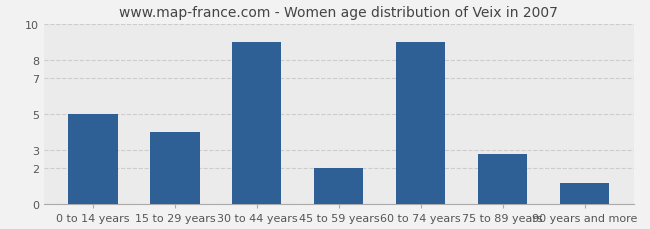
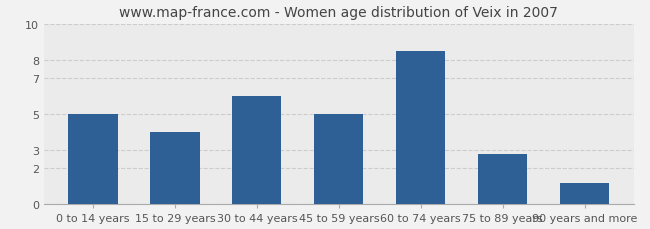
30 to 44 years: 9.0 -> 6.0
45 to 59 years: 2.0 -> 5.0
60 to 74 years: 9.0 -> 8.5
